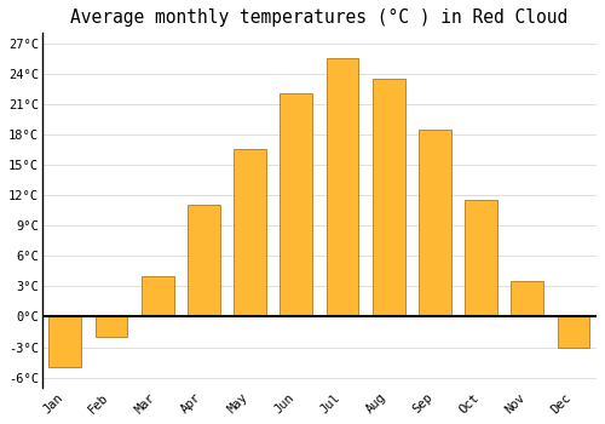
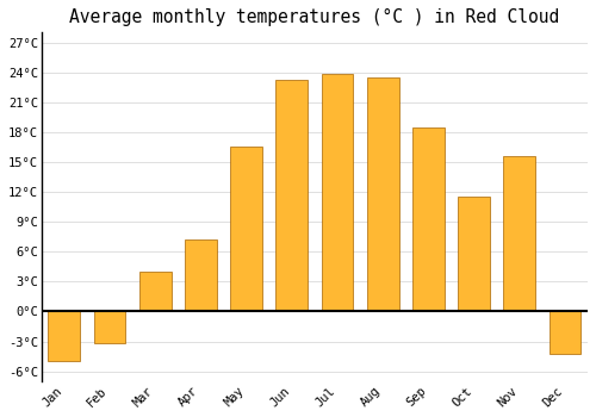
Feb: -2.0°C -> -3.2°C
Apr: 11.0°C -> 7.2°C
Jun: 22.0°C -> 23.2°C
Jul: 25.5°C -> 23.8°C
Nov: 3.5°C -> 15.6°C
Dec: -3.0°C -> -4.2°C
